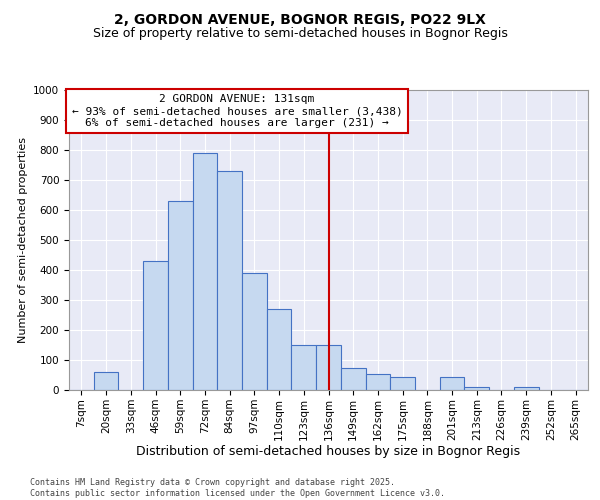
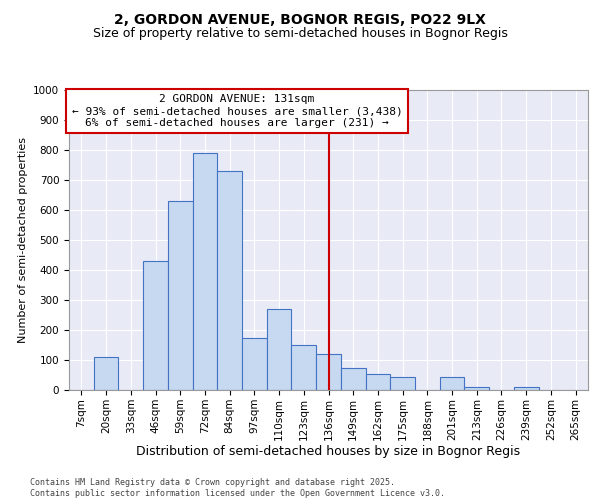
20sqm: 60 -> 110
97sqm: 390 -> 175
136sqm: 150 -> 120
